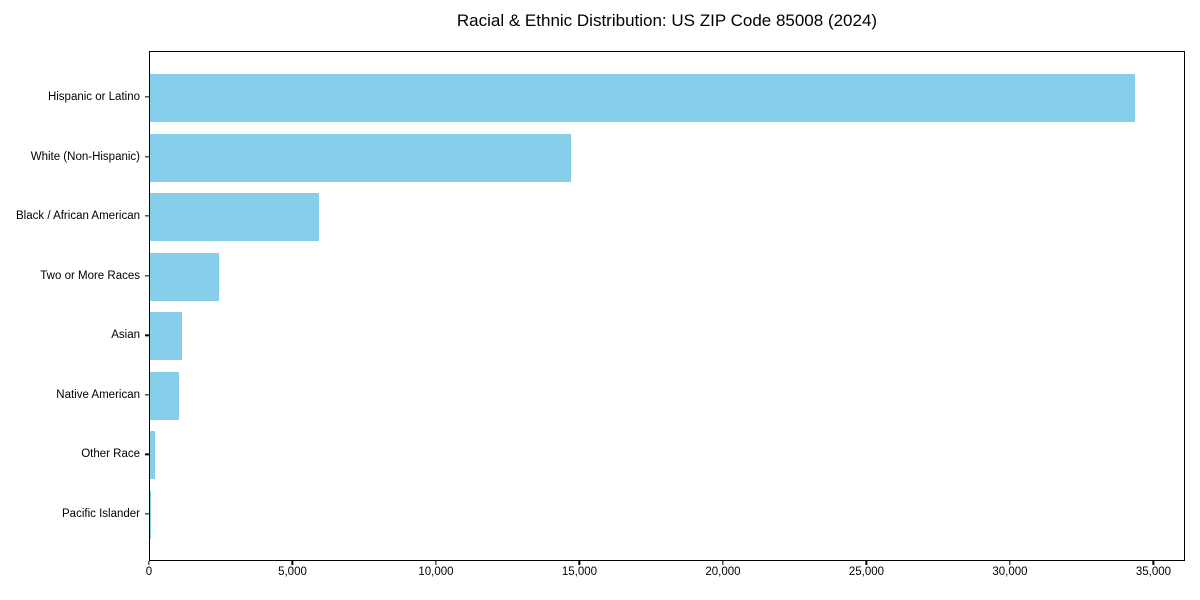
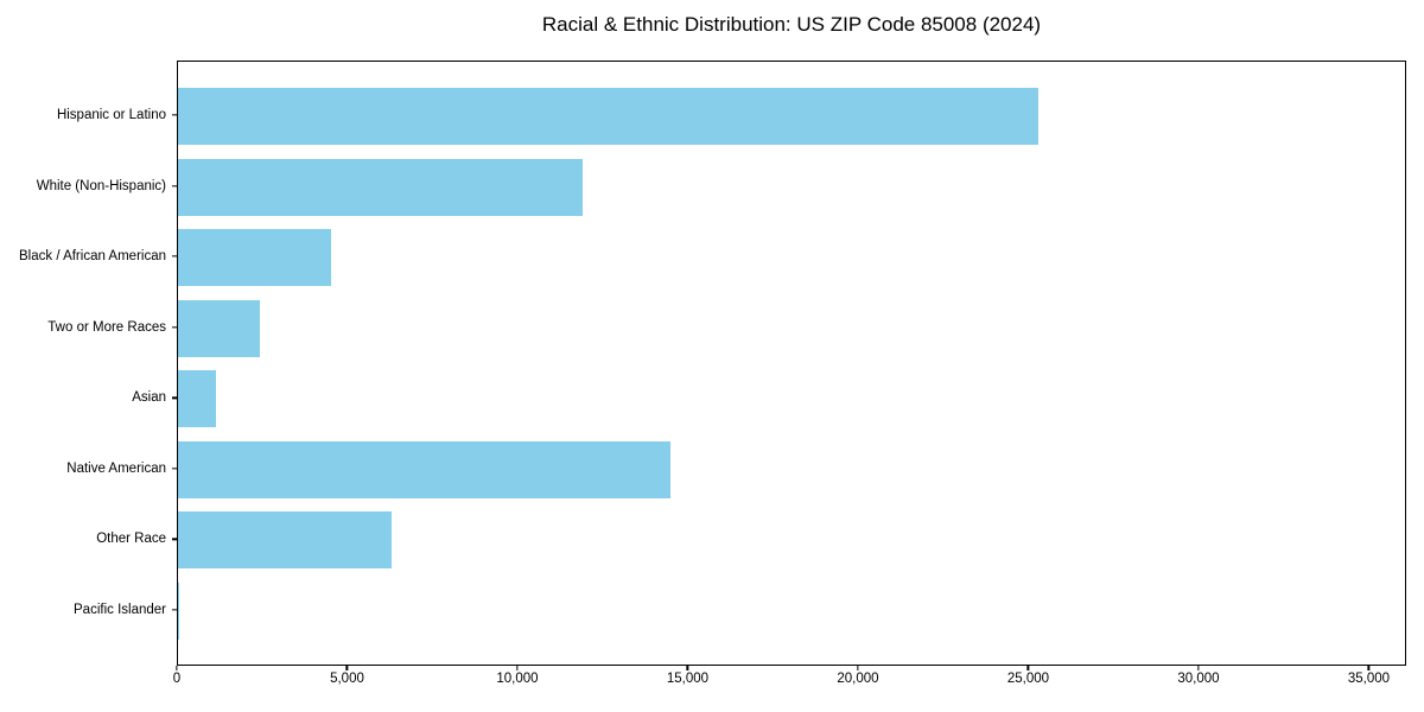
Hispanic or Latino: 34400 -> 25300
White (Non-Hispanic): 14700 -> 11900
Black / African American: 5900 -> 4500
Native American: 1000 -> 14500
Other Race: 200 -> 6300
